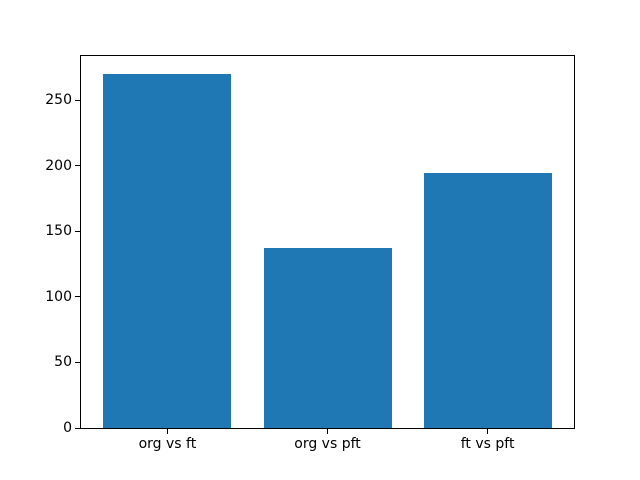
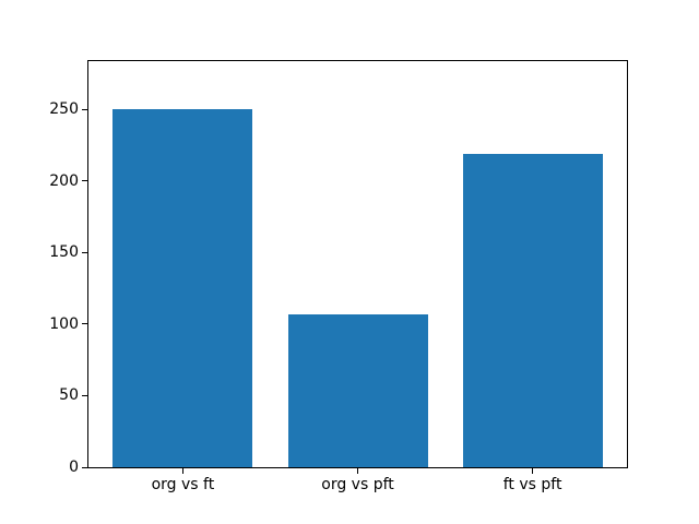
org vs ft: 270 -> 250
org vs pft: 137 -> 107
ft vs pft: 194 -> 219
